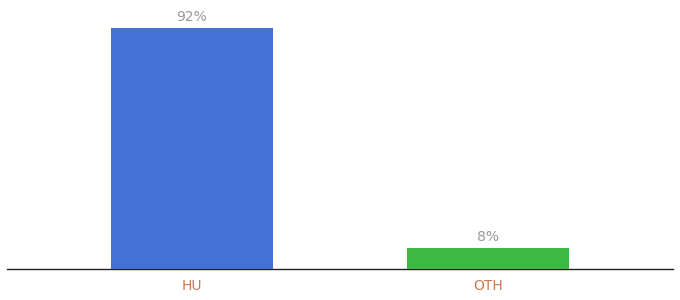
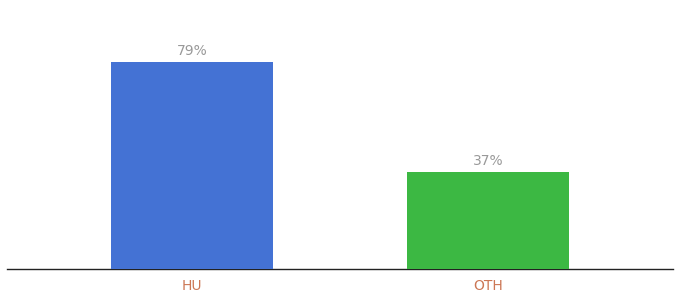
HU: 92% -> 79%
OTH: 8% -> 37%
